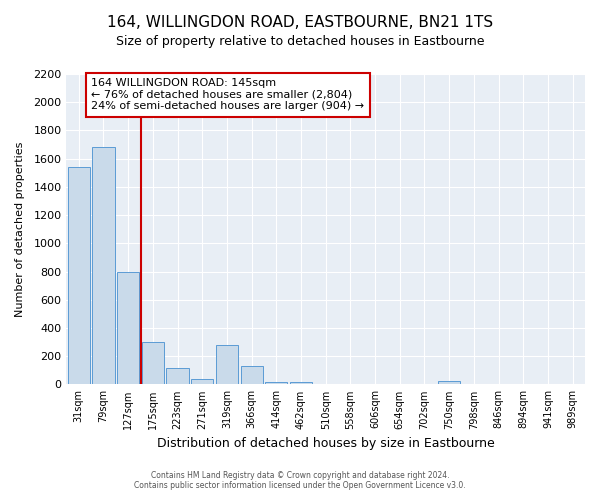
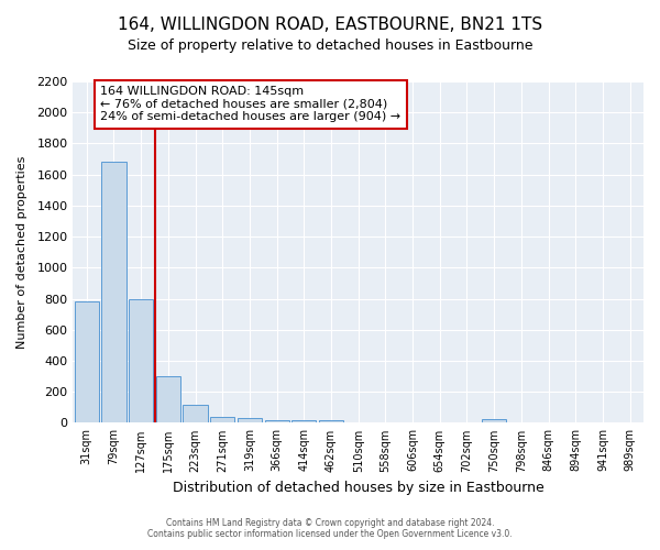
31sqm: 1540 -> 780
319sqm: 280 -> 30
366sqm: 130 -> 20
